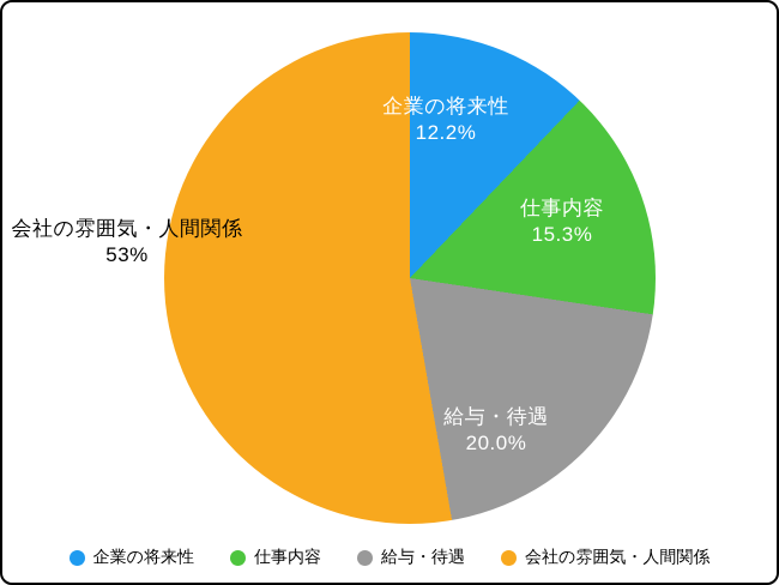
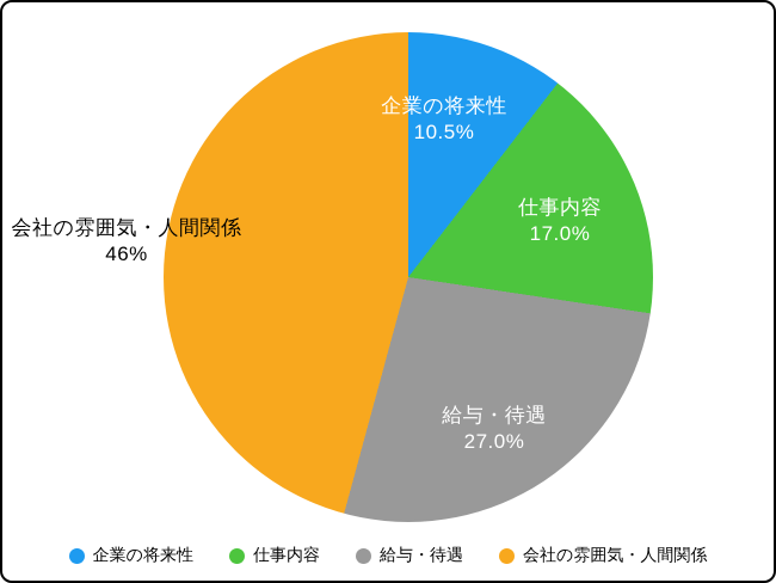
企業の将来性: 12.2% -> 10.5%
仕事内容: 15.3% -> 17.0%
給与・待遇: 20.0% -> 27.0%
会社の雰囲気・人間関係: 53% -> 46%
